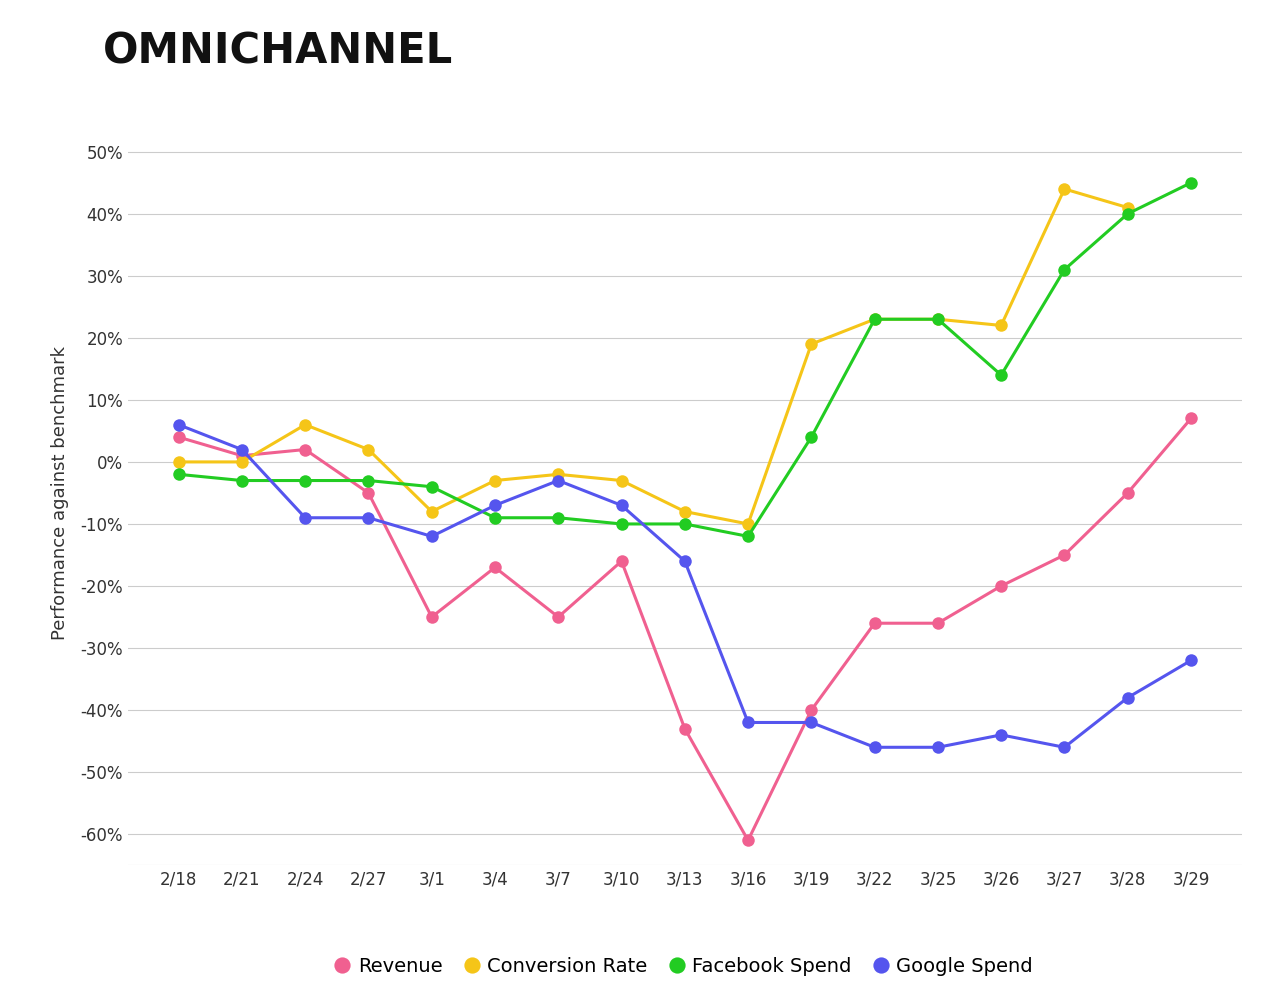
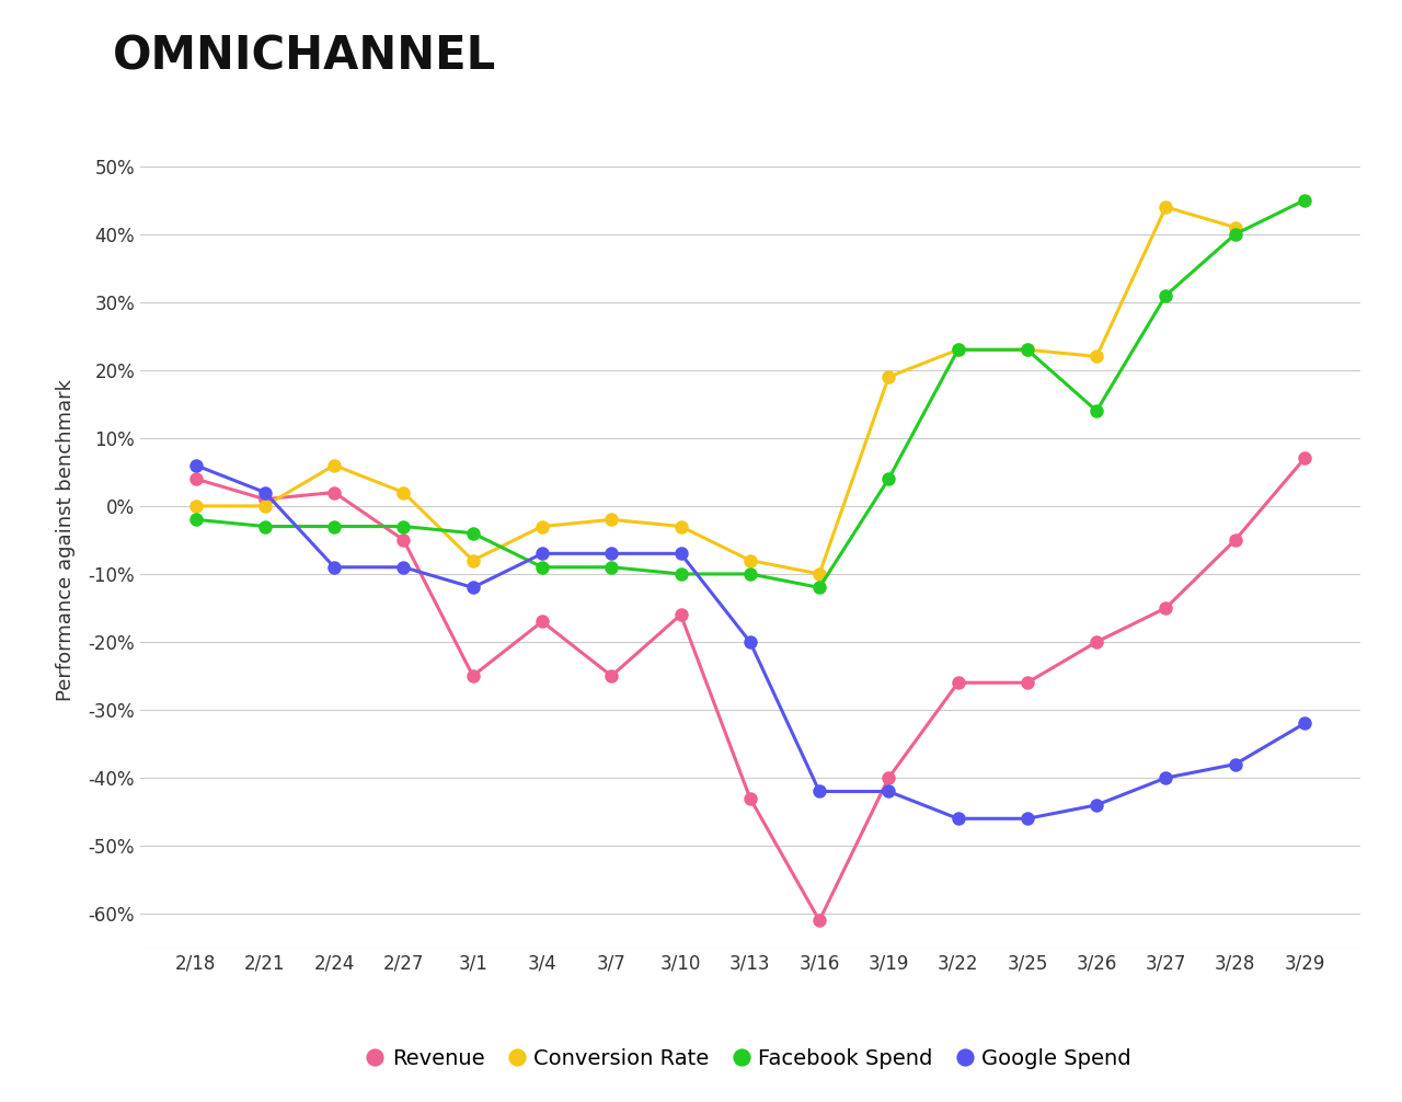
Google Spend/3/7: -3% -> -7%
Google Spend/3/13: -16% -> -20%
Google Spend/3/27: -46% -> -40%
